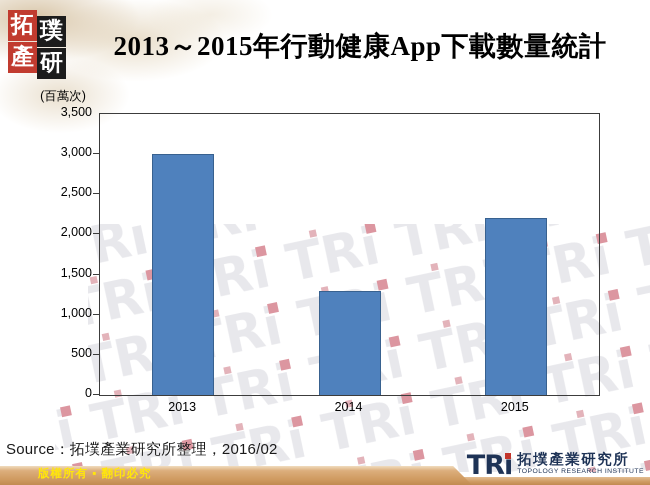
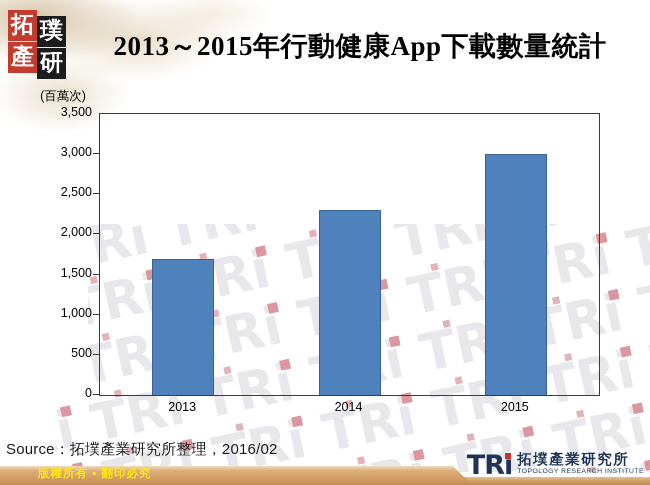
2013: 3000 -> 1700
2014: 1300 -> 2300
2015: 2200 -> 3000
